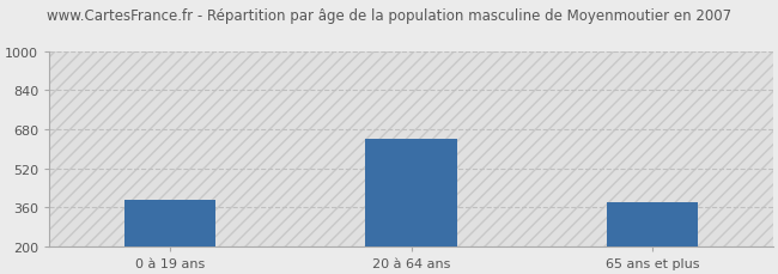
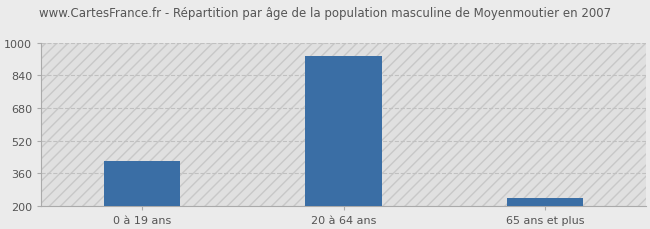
0 à 19 ans: 390 -> 420
20 à 64 ans: 640 -> 937
65 ans et plus: 380 -> 240
